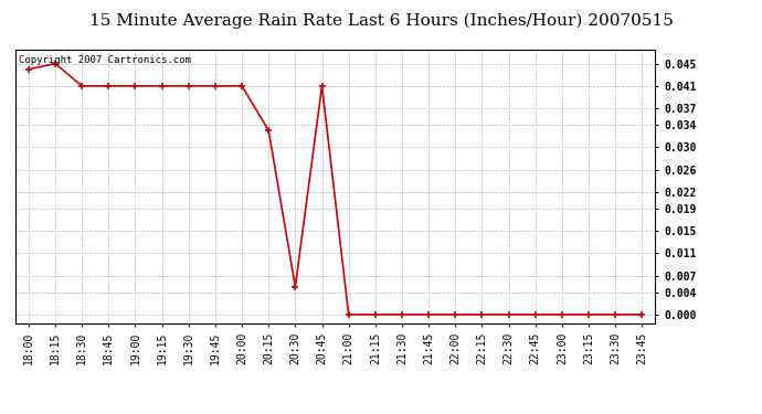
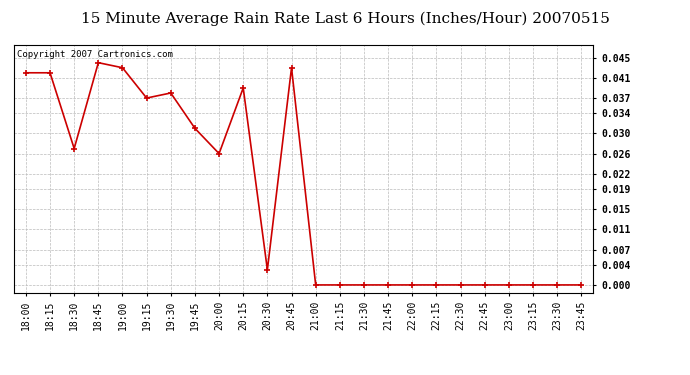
18:00: 0.044 -> 0.042
18:15: 0.045 -> 0.042
18:30: 0.041 -> 0.027
18:45: 0.041 -> 0.044
19:00: 0.041 -> 0.043
19:15: 0.041 -> 0.037
19:30: 0.041 -> 0.038
19:45: 0.041 -> 0.031
20:00: 0.041 -> 0.026
20:15: 0.033 -> 0.039
20:30: 0.005 -> 0.003
20:45: 0.041 -> 0.043
